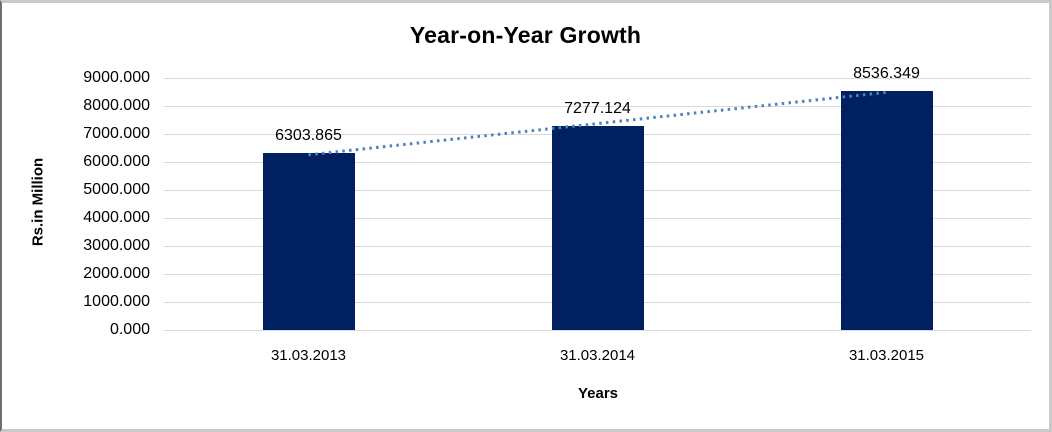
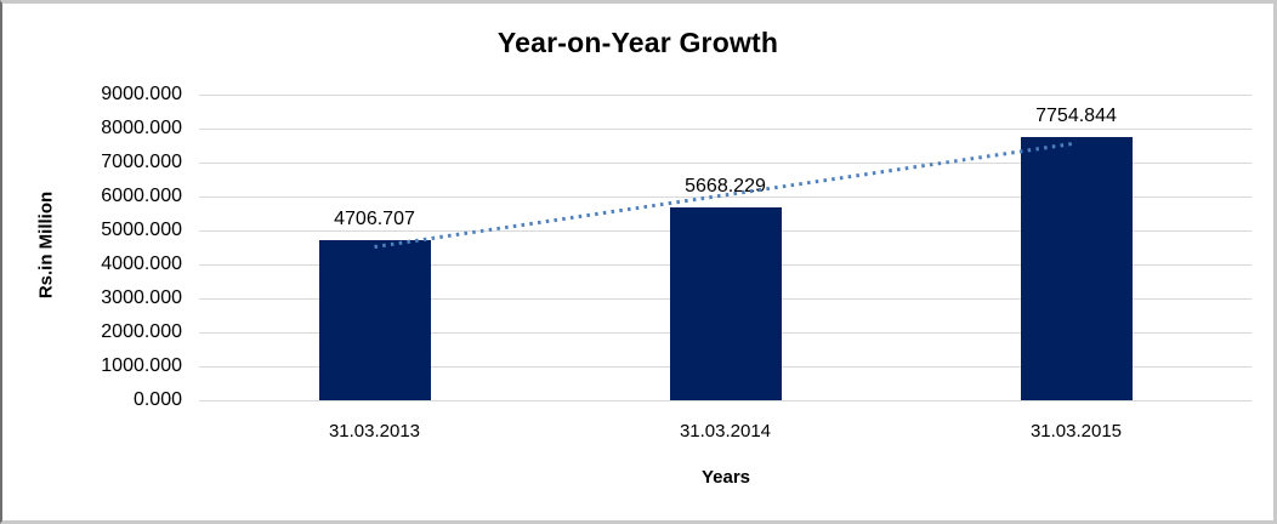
31.03.2013: 6303.865 -> 4706.707
31.03.2014: 7277.124 -> 5668.229
31.03.2015: 8536.349 -> 7754.844
